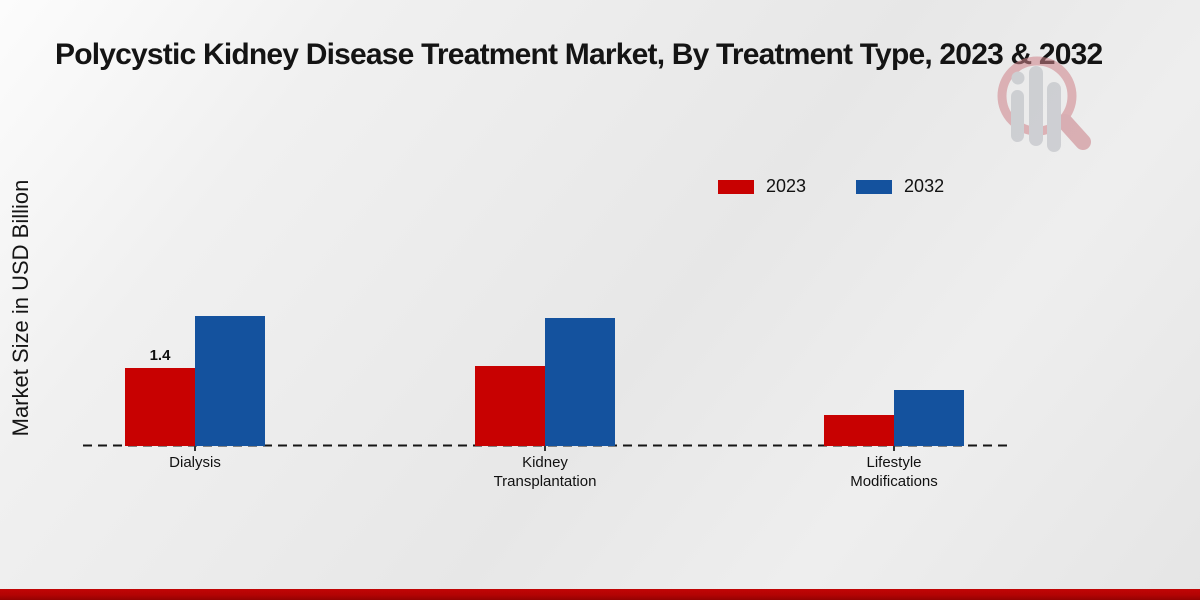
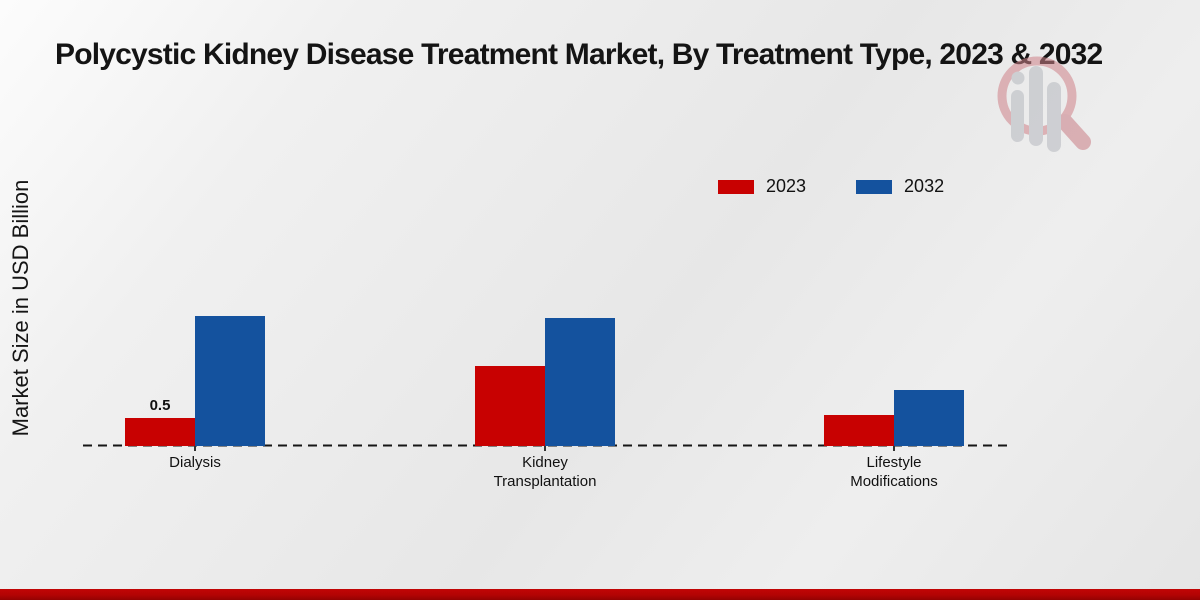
2023/Dialysis: 1.4 -> 0.5
